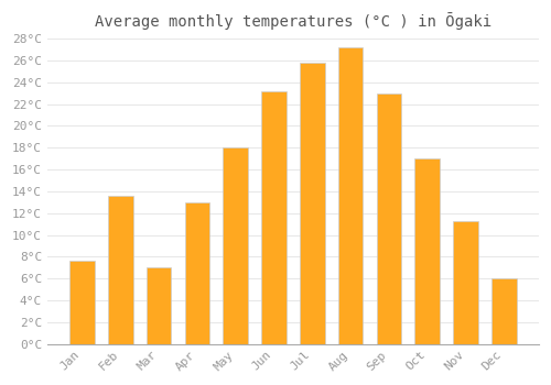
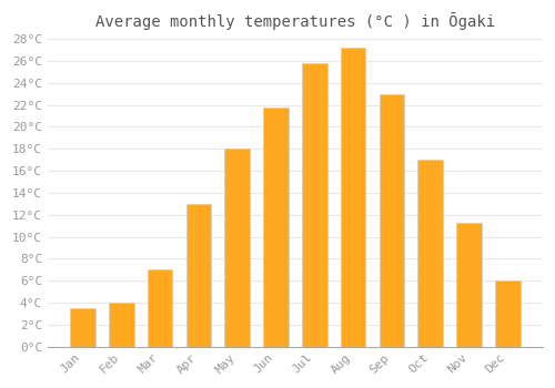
Jan: 7.6°C -> 3.5°C
Feb: 13.6°C -> 4.0°C
Jun: 23.2°C -> 21.8°C
